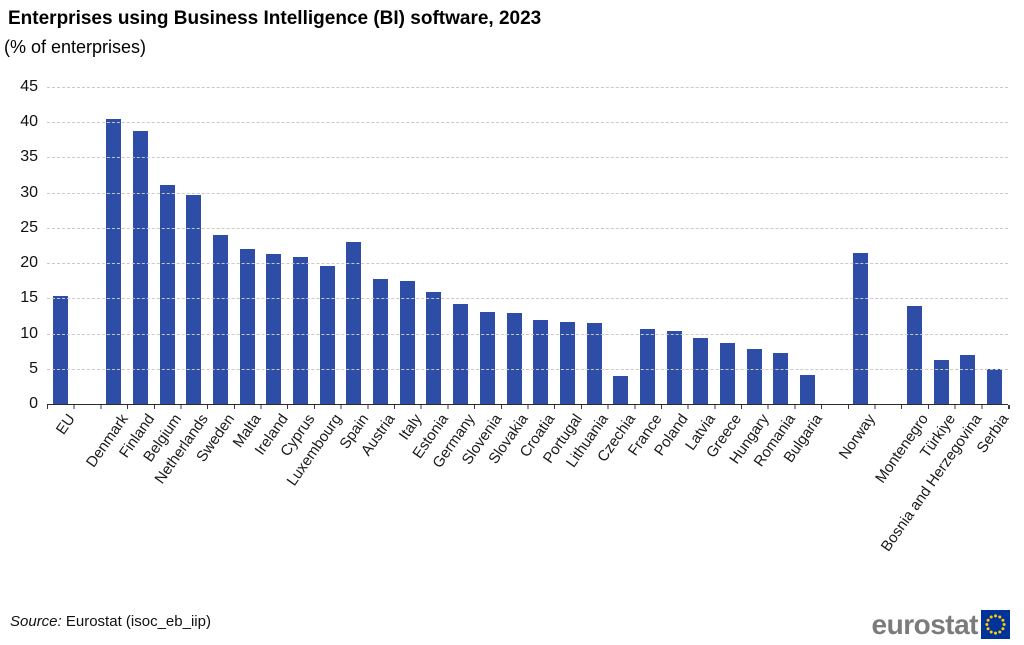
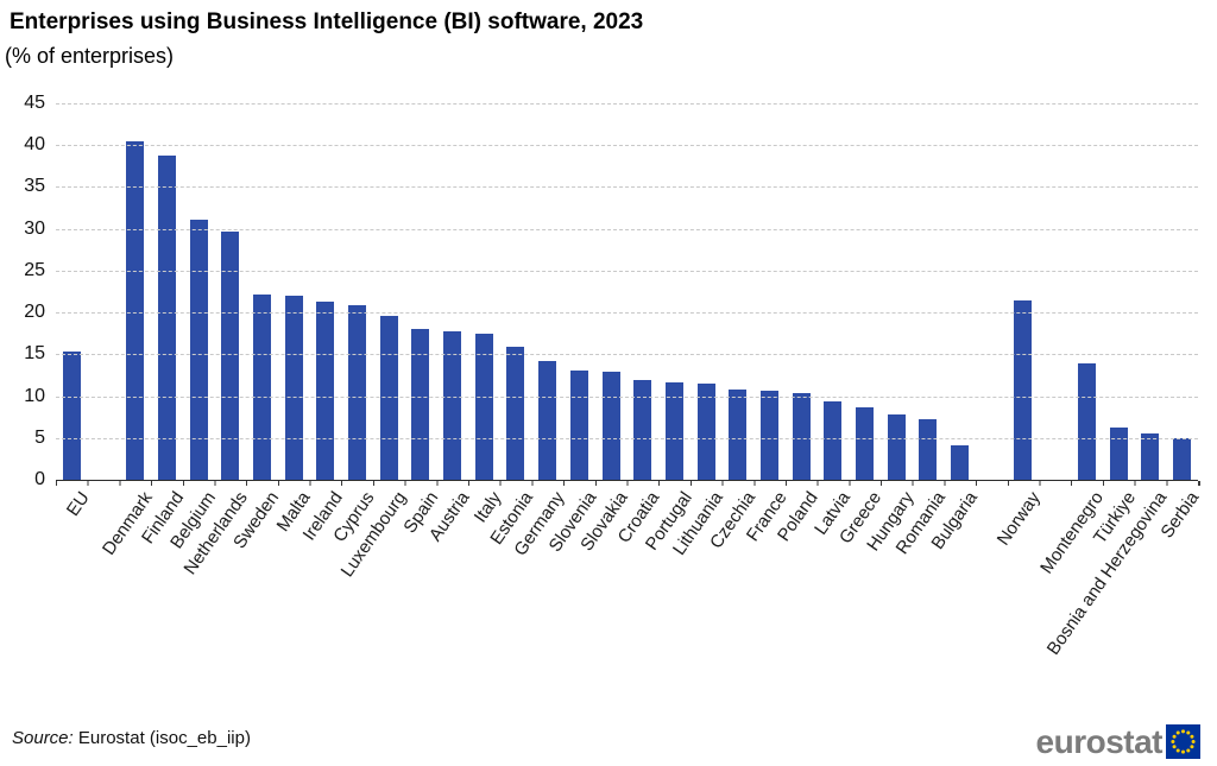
Sweden: 24 -> 22
Spain: 23 -> 18
Czechia: 4 -> 11
Bosnia and Herzegovina: 7 -> 6
